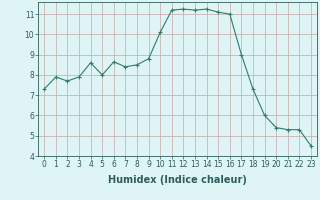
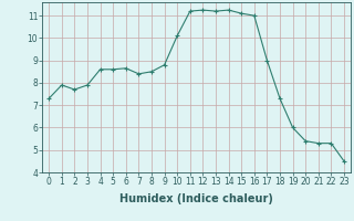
5: 8.00 -> 8.60
